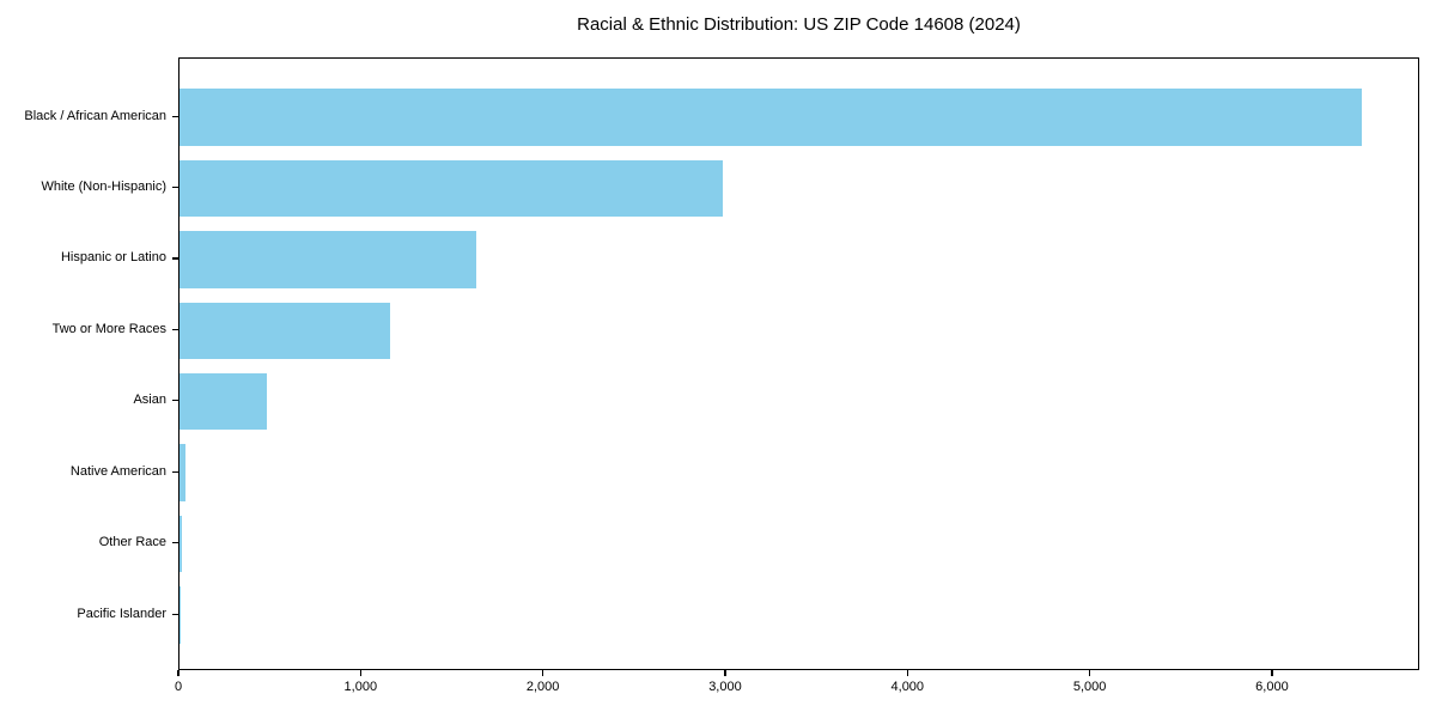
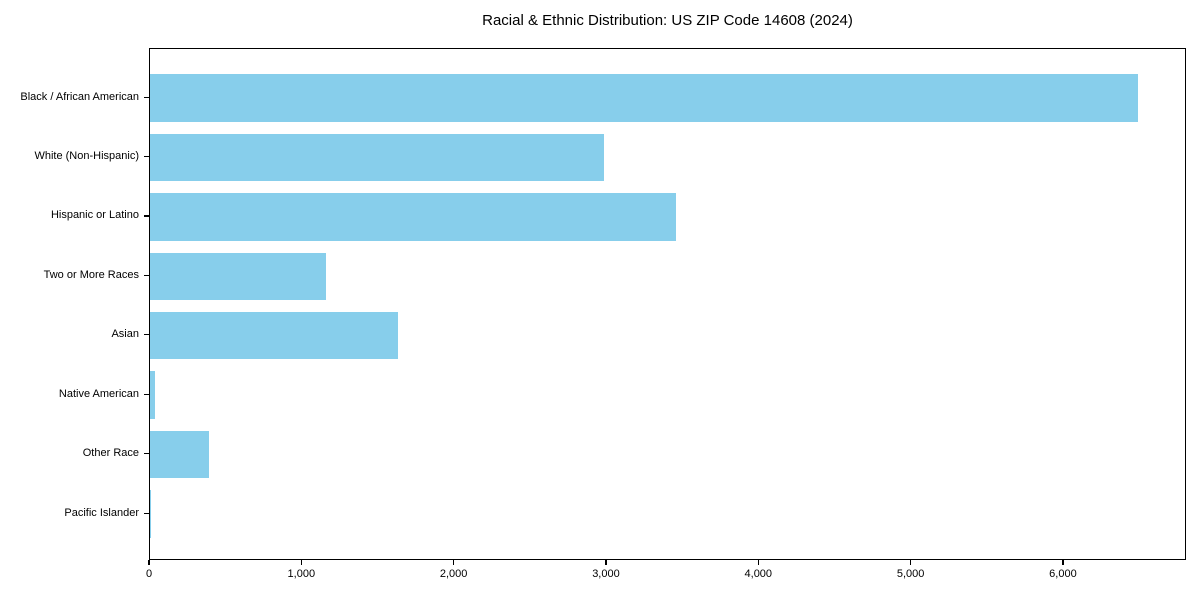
Hispanic or Latino: 1630 -> 3450
Asian: 480 -> 1630
Other Race: 20 -> 390
